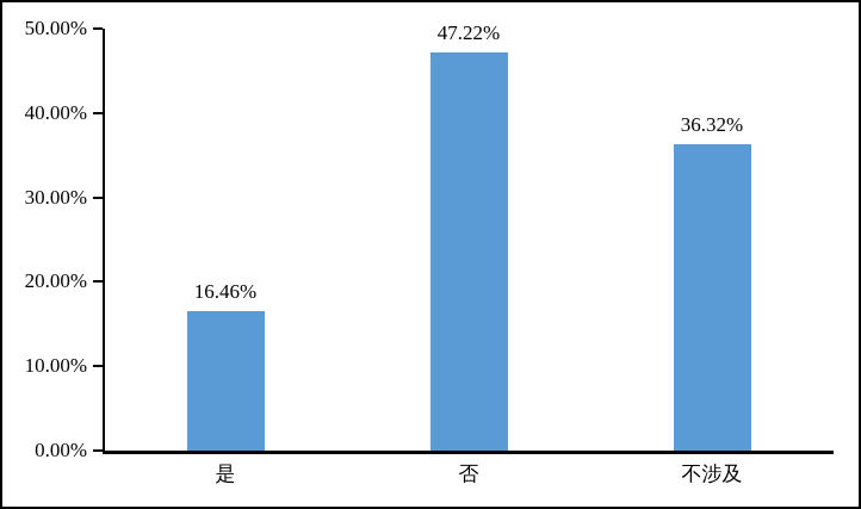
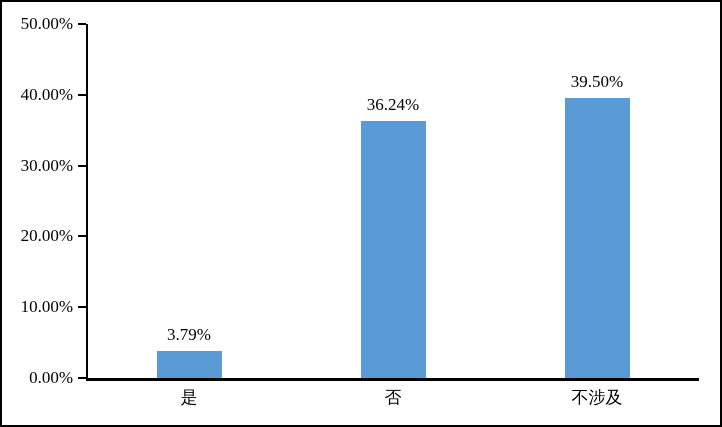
是: 16.46% -> 3.79%
否: 47.22% -> 36.24%
不涉及: 36.32% -> 39.50%
